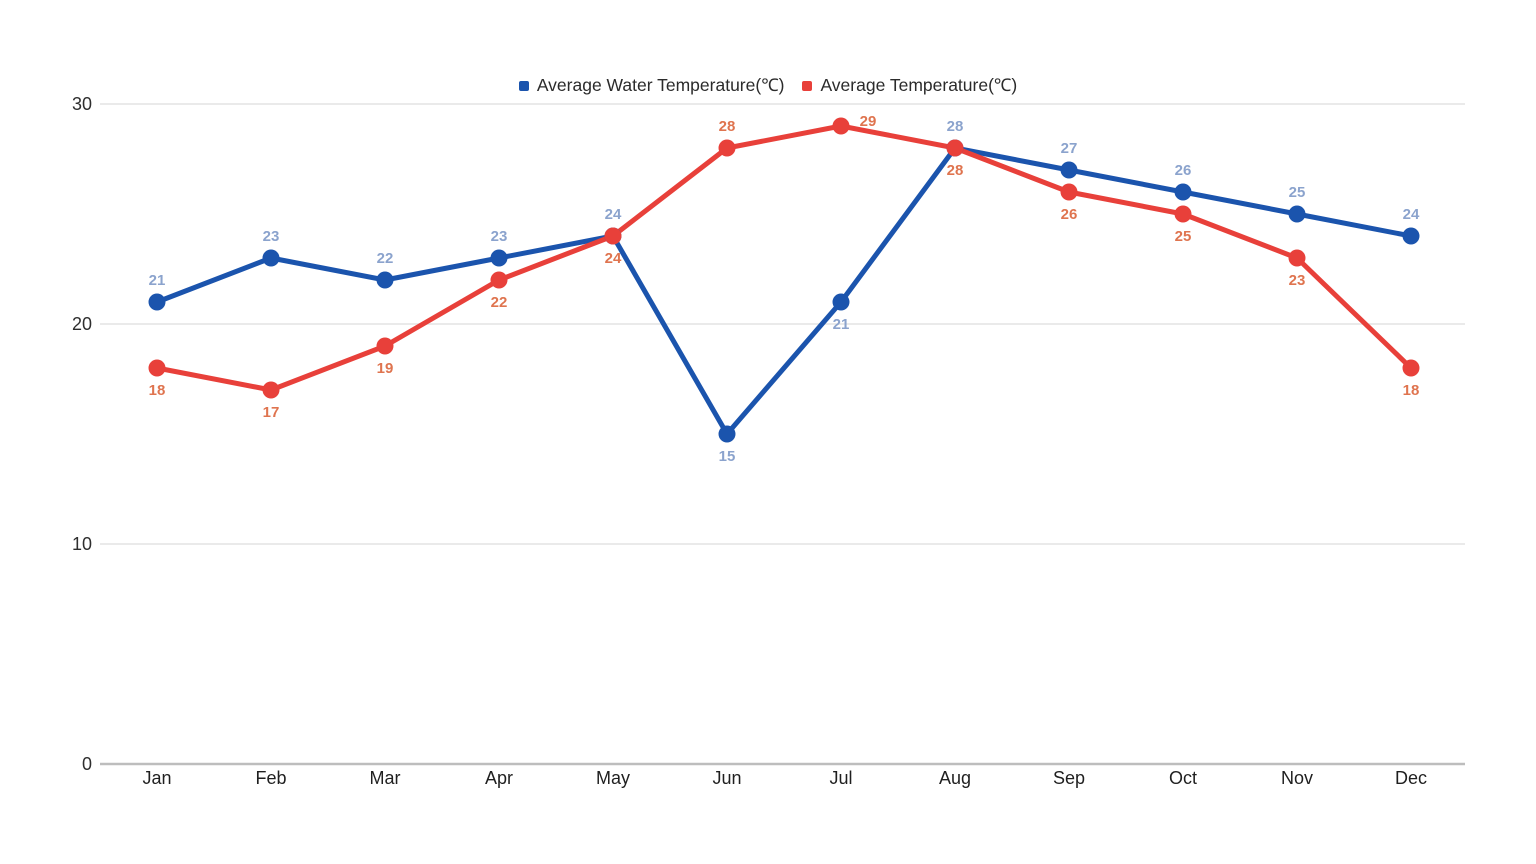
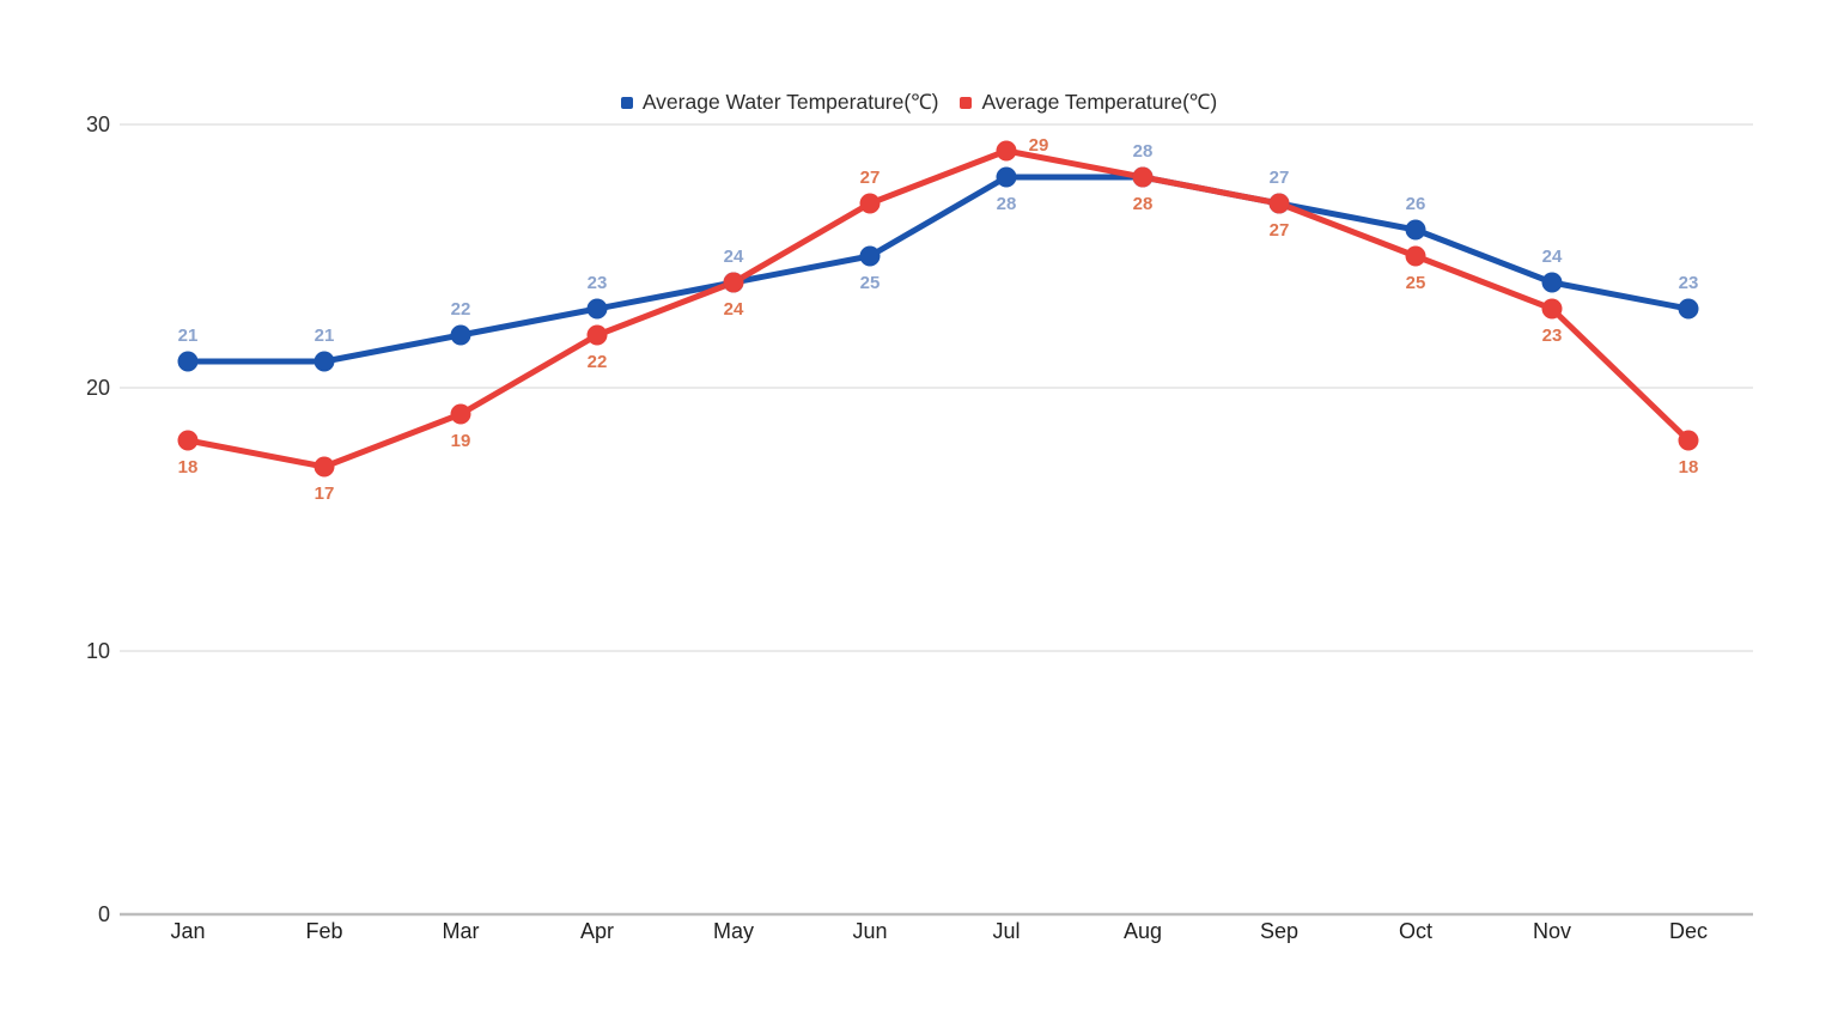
Average Water Temperature(℃)/Feb: 23 -> 21
Average Water Temperature(℃)/Jun: 15 -> 25
Average Temperature(℃)/Jun: 28 -> 27
Average Water Temperature(℃)/Jul: 21 -> 28
Average Temperature(℃)/Sep: 26 -> 27
Average Water Temperature(℃)/Nov: 25 -> 24
Average Water Temperature(℃)/Dec: 24 -> 23
